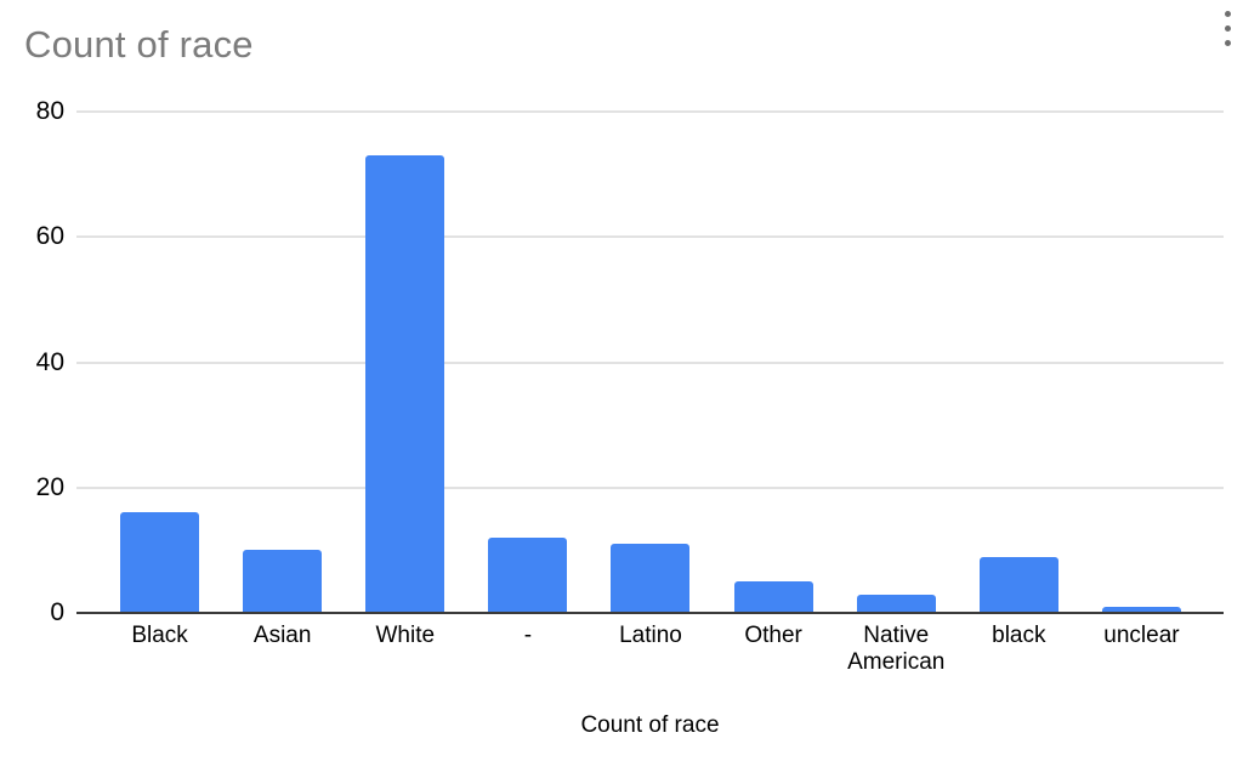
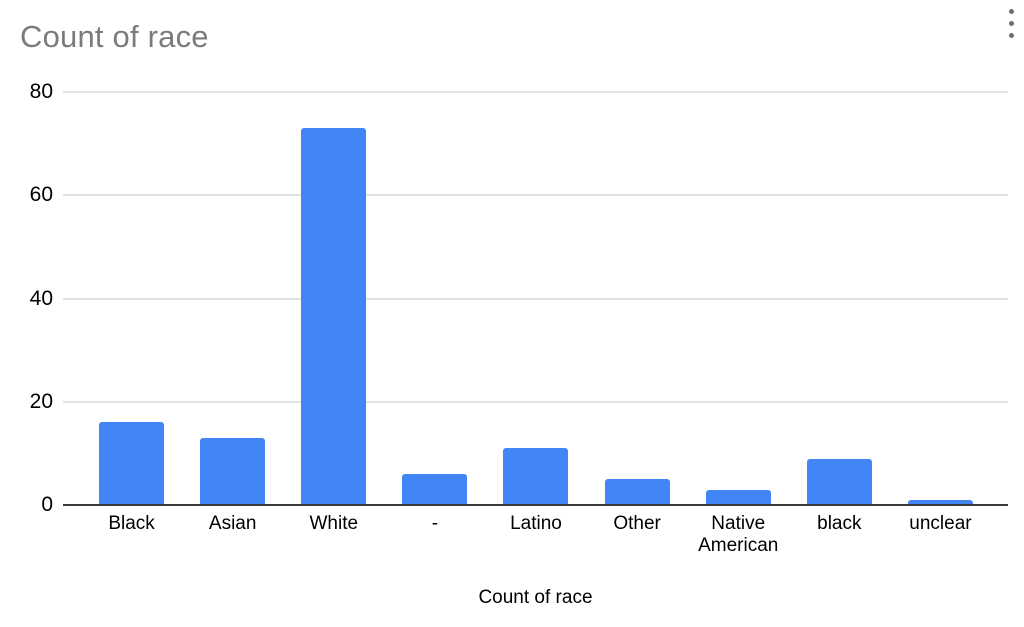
Asian: 10 -> 13
-: 12 -> 6
